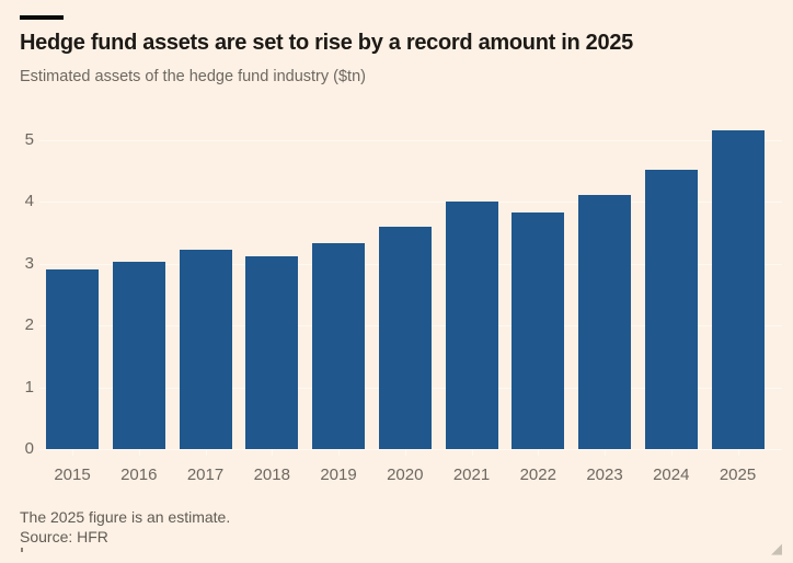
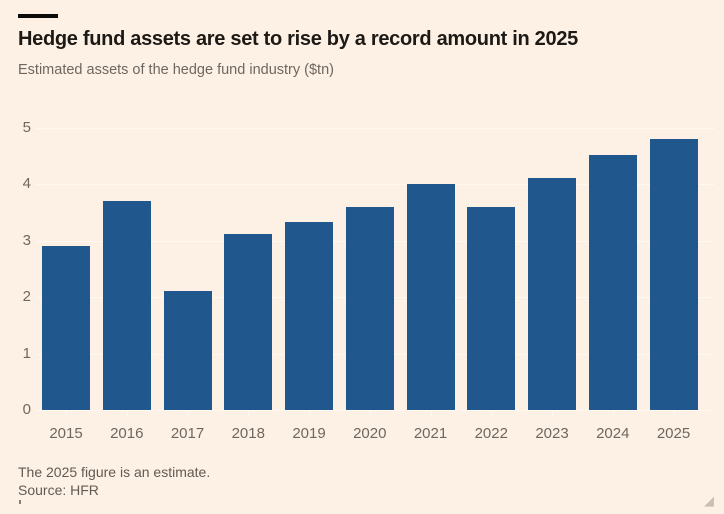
2016: 3.0 -> 3.7
2017: 3.2 -> 2.1
2022: 3.8 -> 3.6
2025: 5.2 -> 4.8
